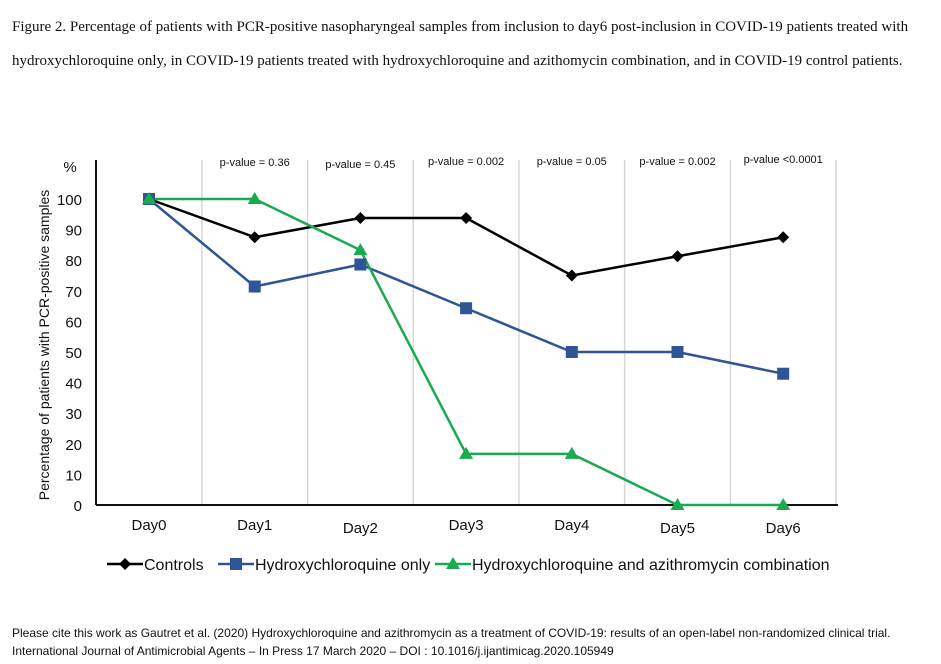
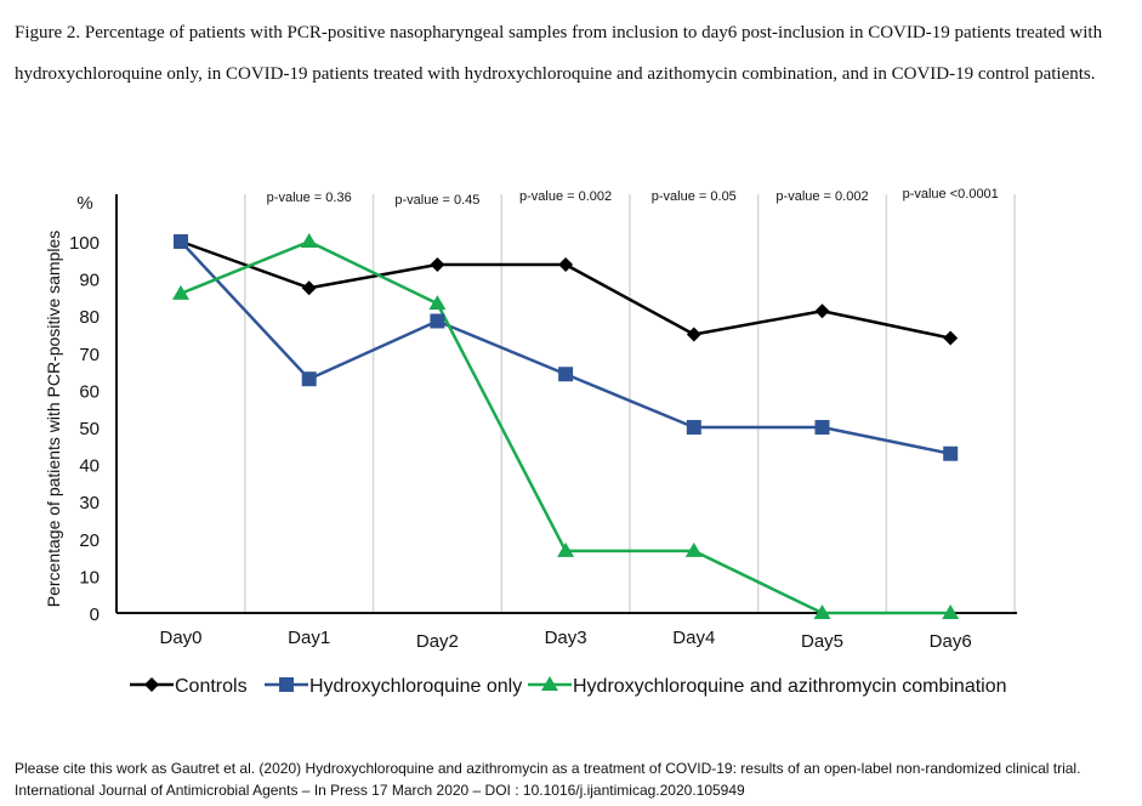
Hydroxychloroquine and azithromycin combination/Day0: 100 -> 86
Hydroxychloroquine only/Day1: 71 -> 63
Controls/Day6: 88 -> 74
